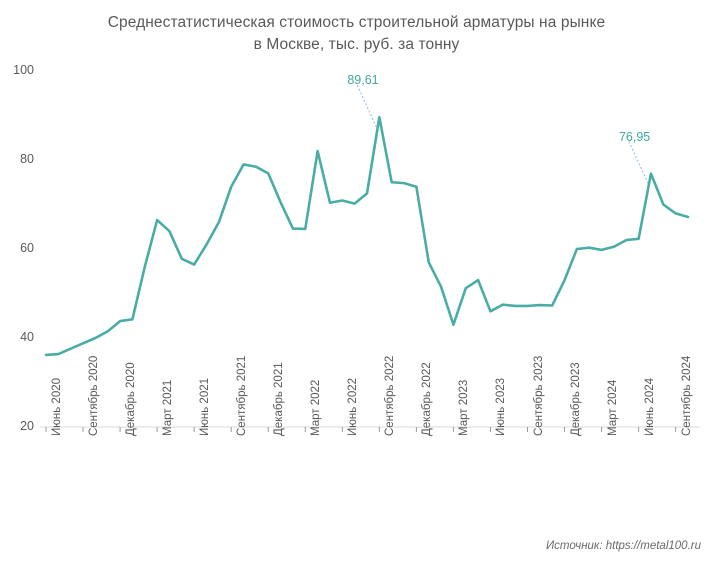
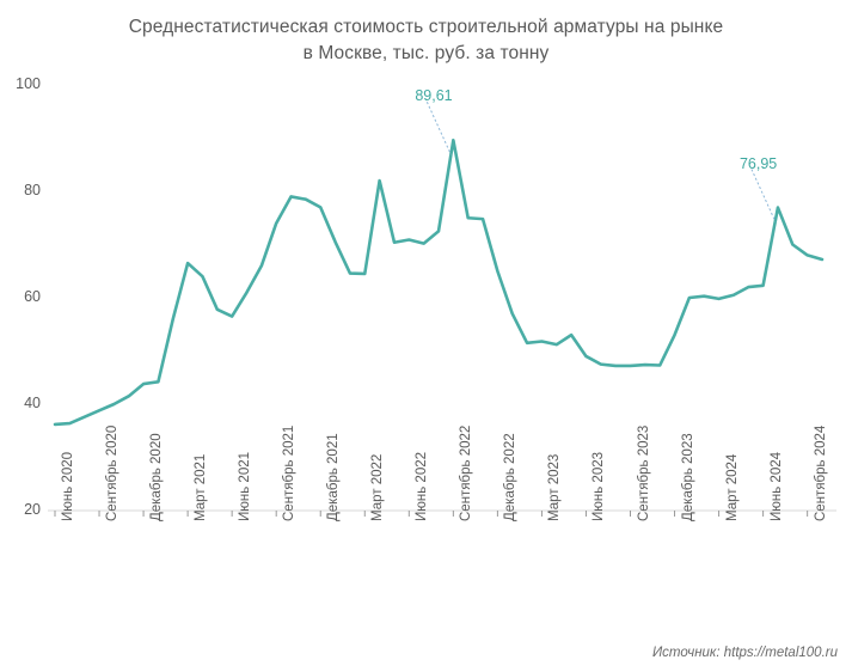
Декабрь 2022: 74 -> 65
Март 2023: 43 -> 52
Июнь 2023: 46 -> 49
